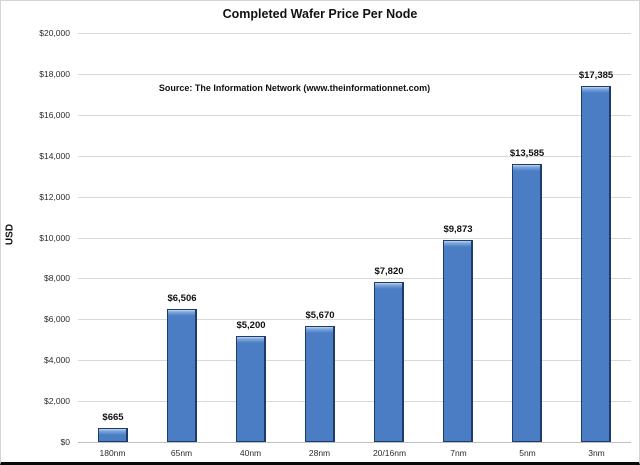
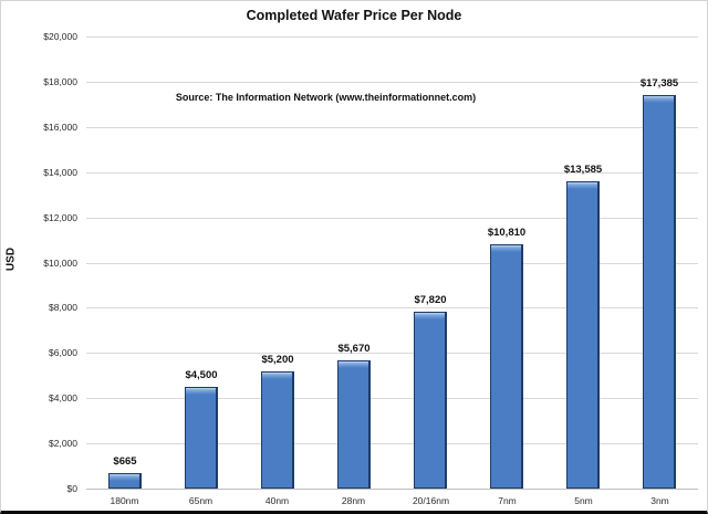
65nm: $6,506 -> $4,500
7nm: $9,873 -> $10,810
